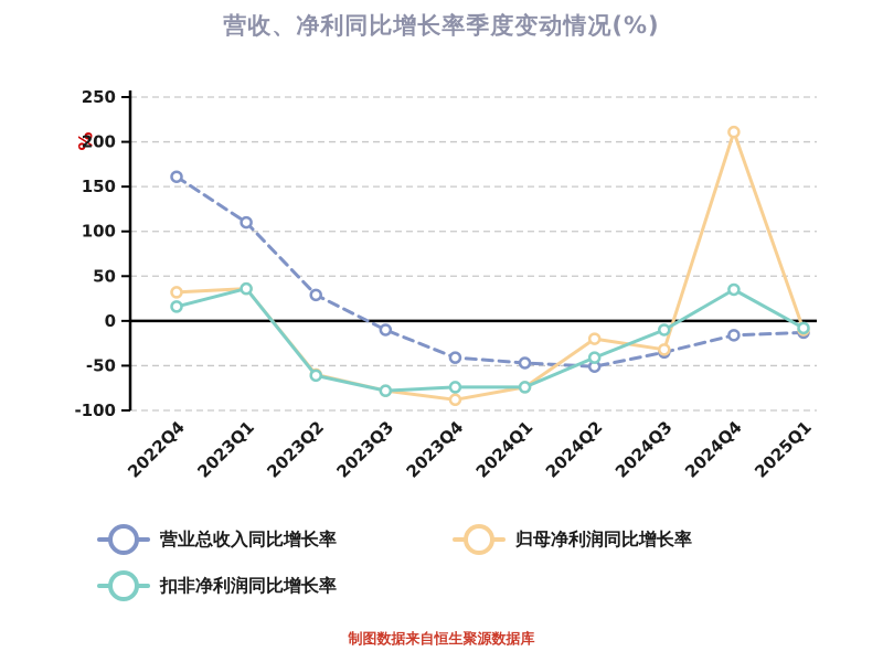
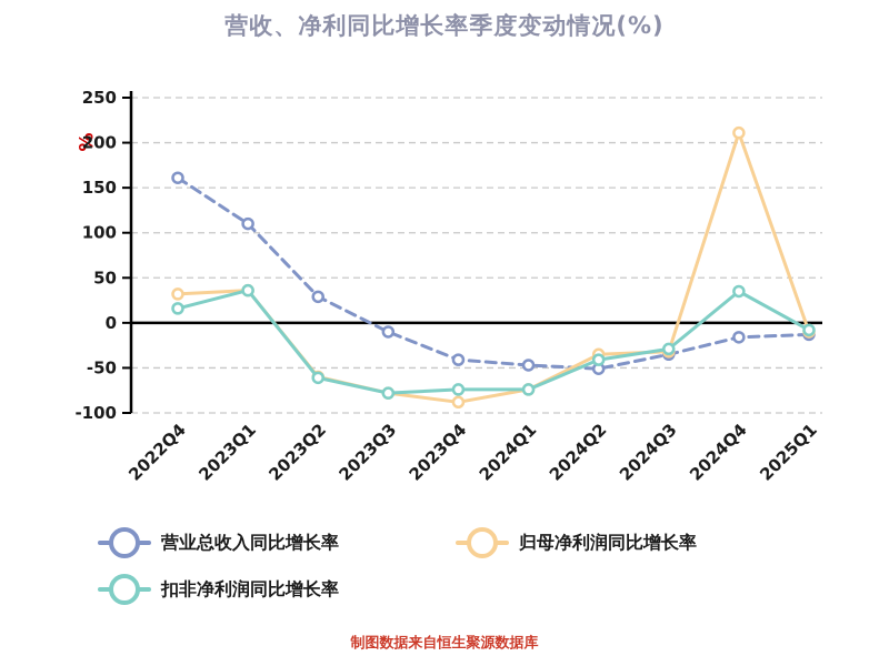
归母净利润同比增长率/2024Q2: -20 -> -40
扣非净利润同比增长率/2024Q3: -10 -> -30
